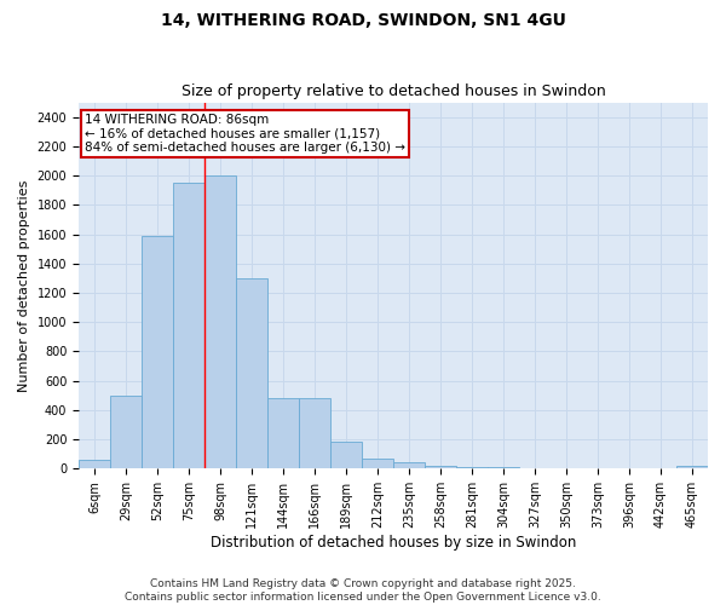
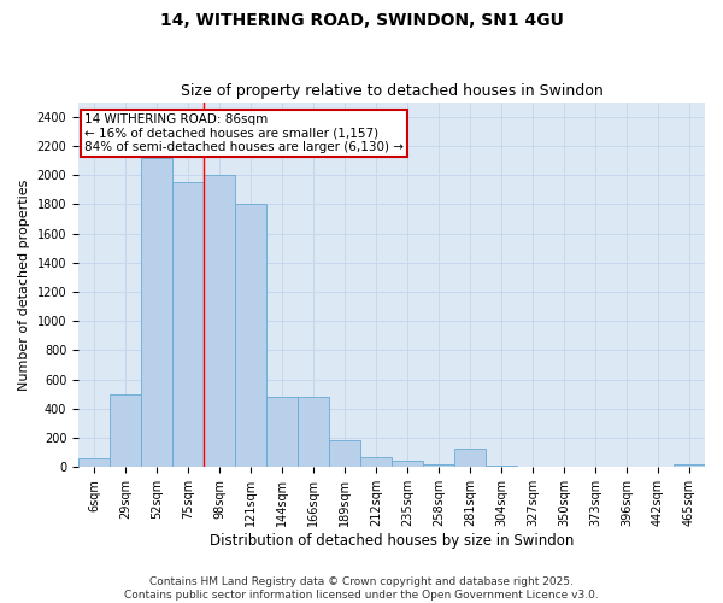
52sqm: 1590 -> 2120
121sqm: 1300 -> 1800
281sqm: 10 -> 130
